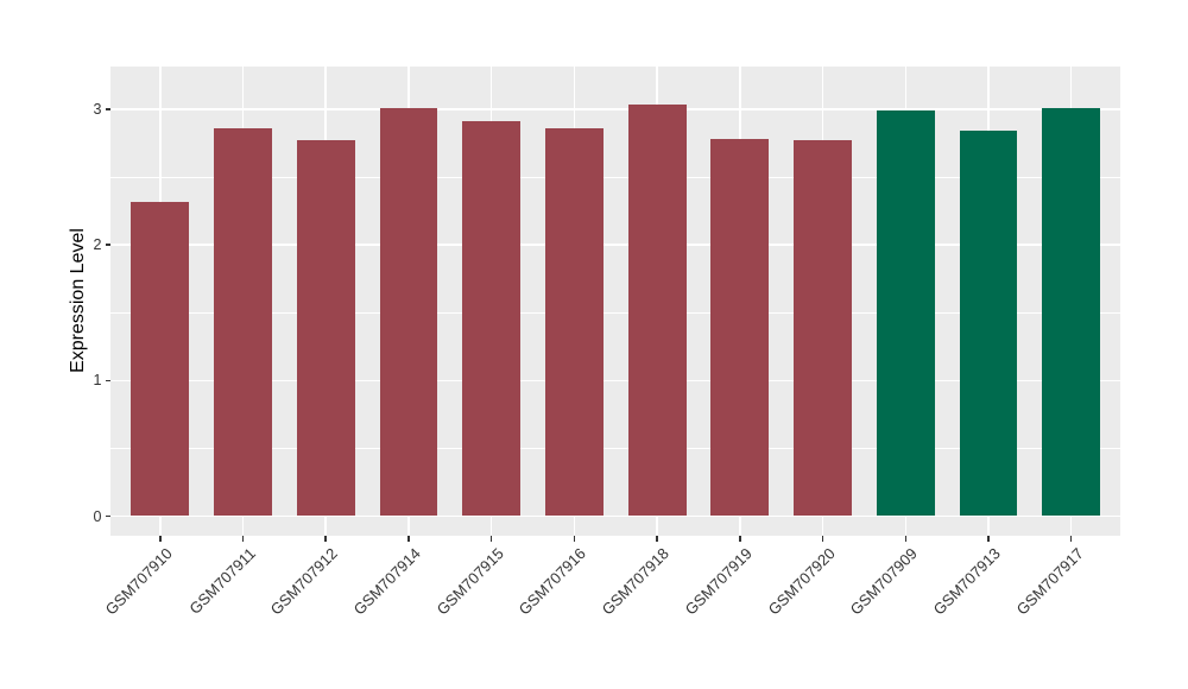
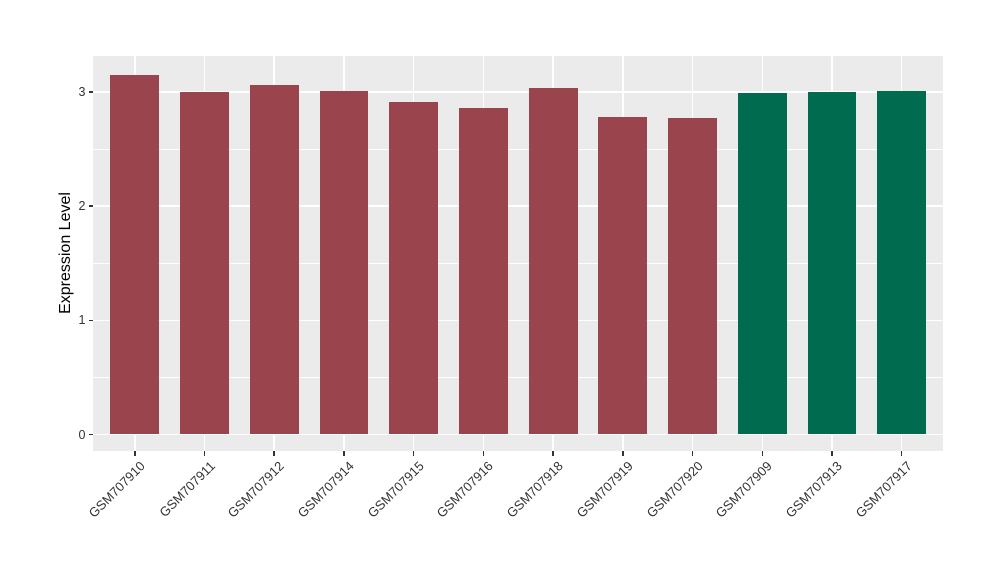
GSM707910: 2.32 -> 3.15
GSM707911: 2.86 -> 3.00
GSM707912: 2.77 -> 3.06
GSM707913: 2.84 -> 3.00
